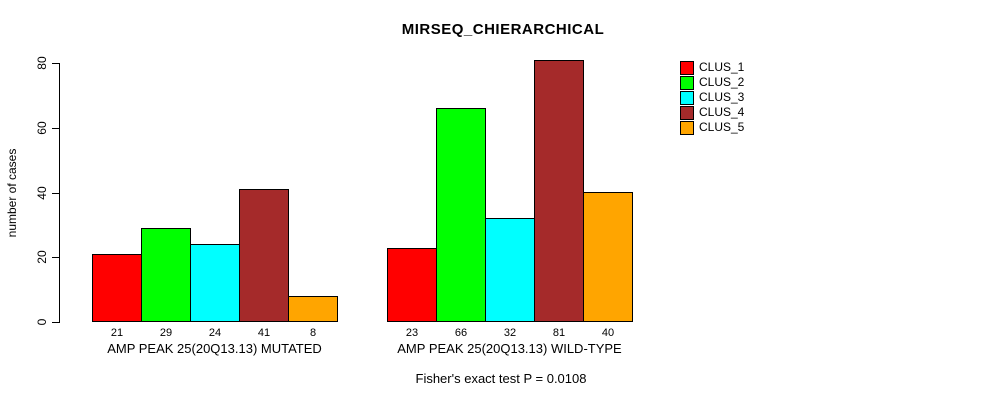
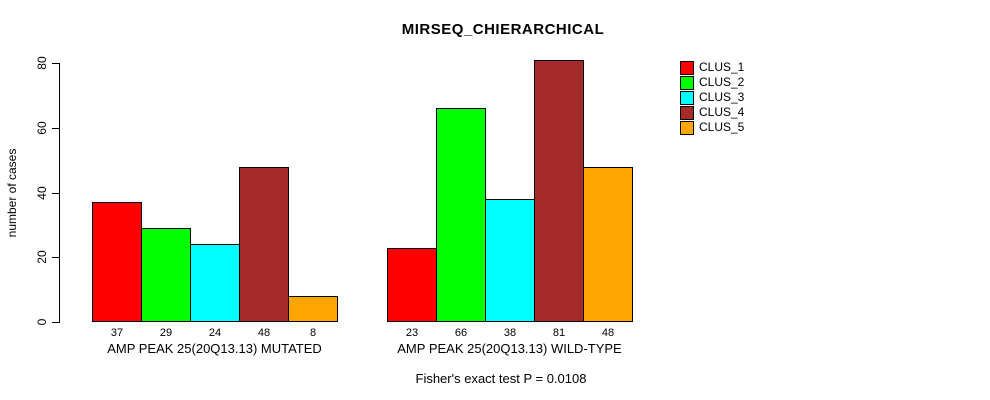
CLUS_1/AMP PEAK 25(20Q13.13) MUTATED: 21 -> 37
CLUS_4/AMP PEAK 25(20Q13.13) MUTATED: 41 -> 48
CLUS_3/AMP PEAK 25(20Q13.13) WILD-TYPE: 32 -> 38
CLUS_5/AMP PEAK 25(20Q13.13) WILD-TYPE: 40 -> 48
